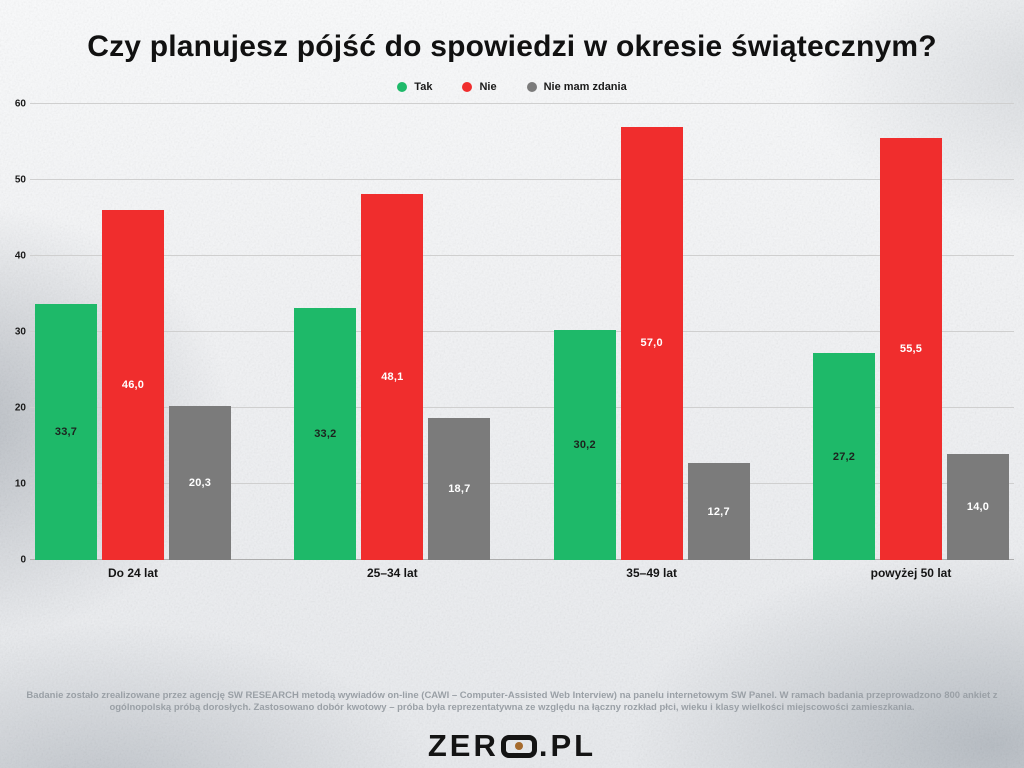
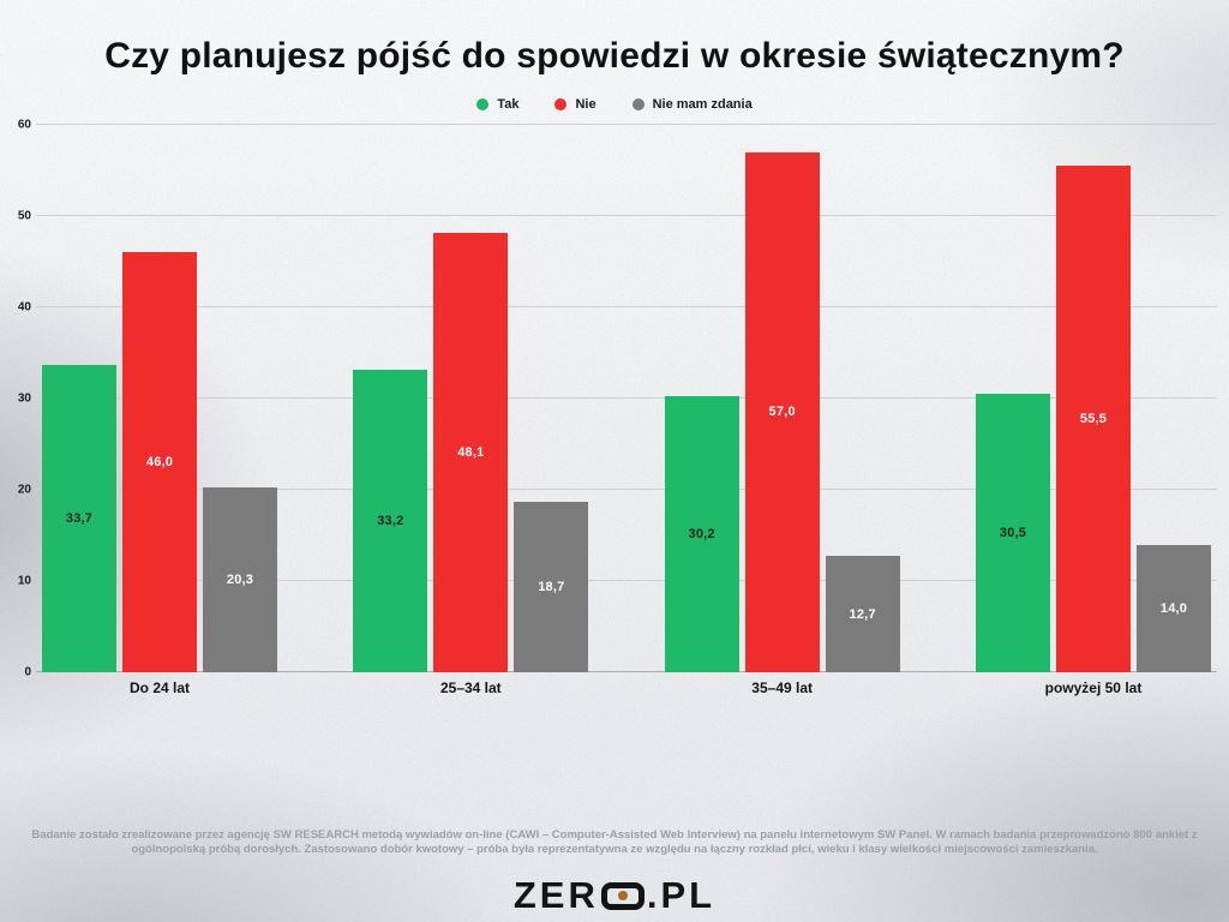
Tak/powyżej 50 lat: 27,2 -> 30,5
